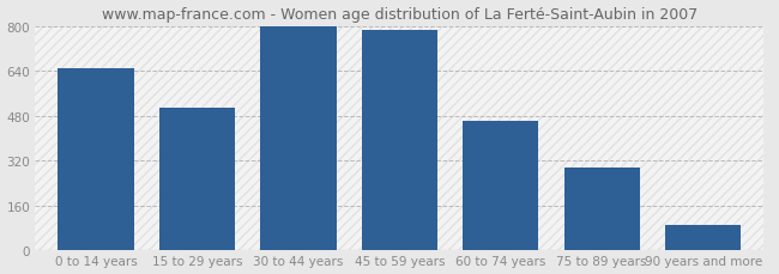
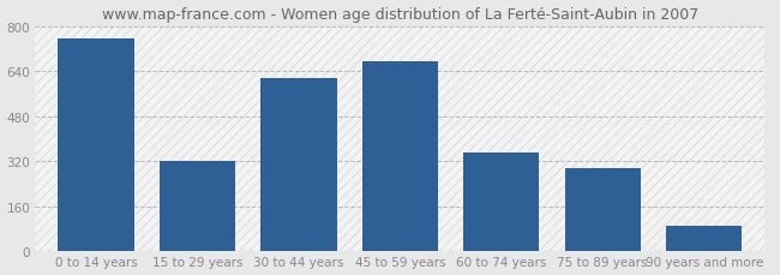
0 to 14 years: 648 -> 755
15 to 29 years: 510 -> 320
30 to 44 years: 800 -> 615
45 to 59 years: 785 -> 675
60 to 74 years: 460 -> 350
